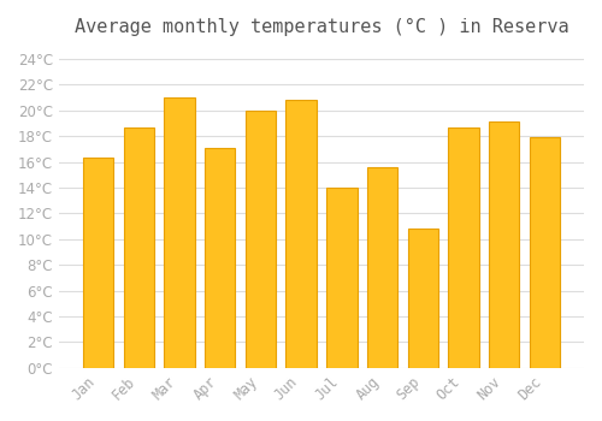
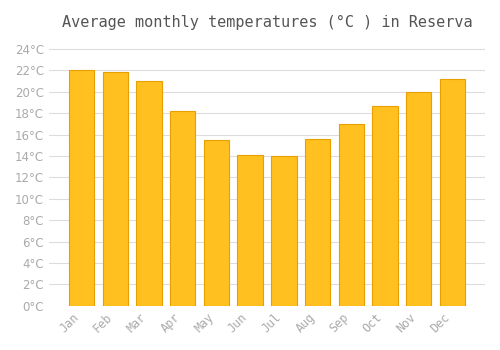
Jan: 16.3°C -> 22.0°C
Feb: 18.7°C -> 21.8°C
Apr: 17.1°C -> 18.2°C
May: 20.0°C -> 15.5°C
Jun: 20.8°C -> 14.1°C
Sep: 10.8°C -> 17.0°C
Nov: 19.1°C -> 20.0°C
Dec: 17.9°C -> 21.2°C
